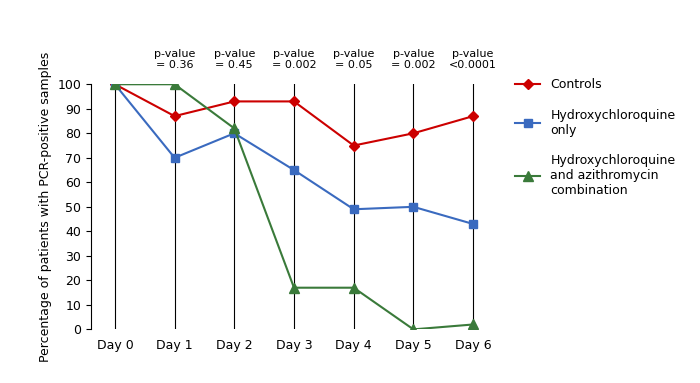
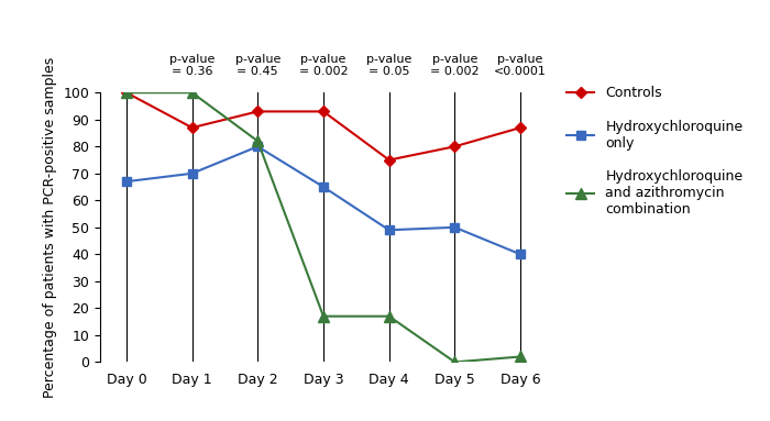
Hydroxychloroquine only/Day 0: 100 -> 67
Hydroxychloroquine only/Day 6: 43 -> 40
